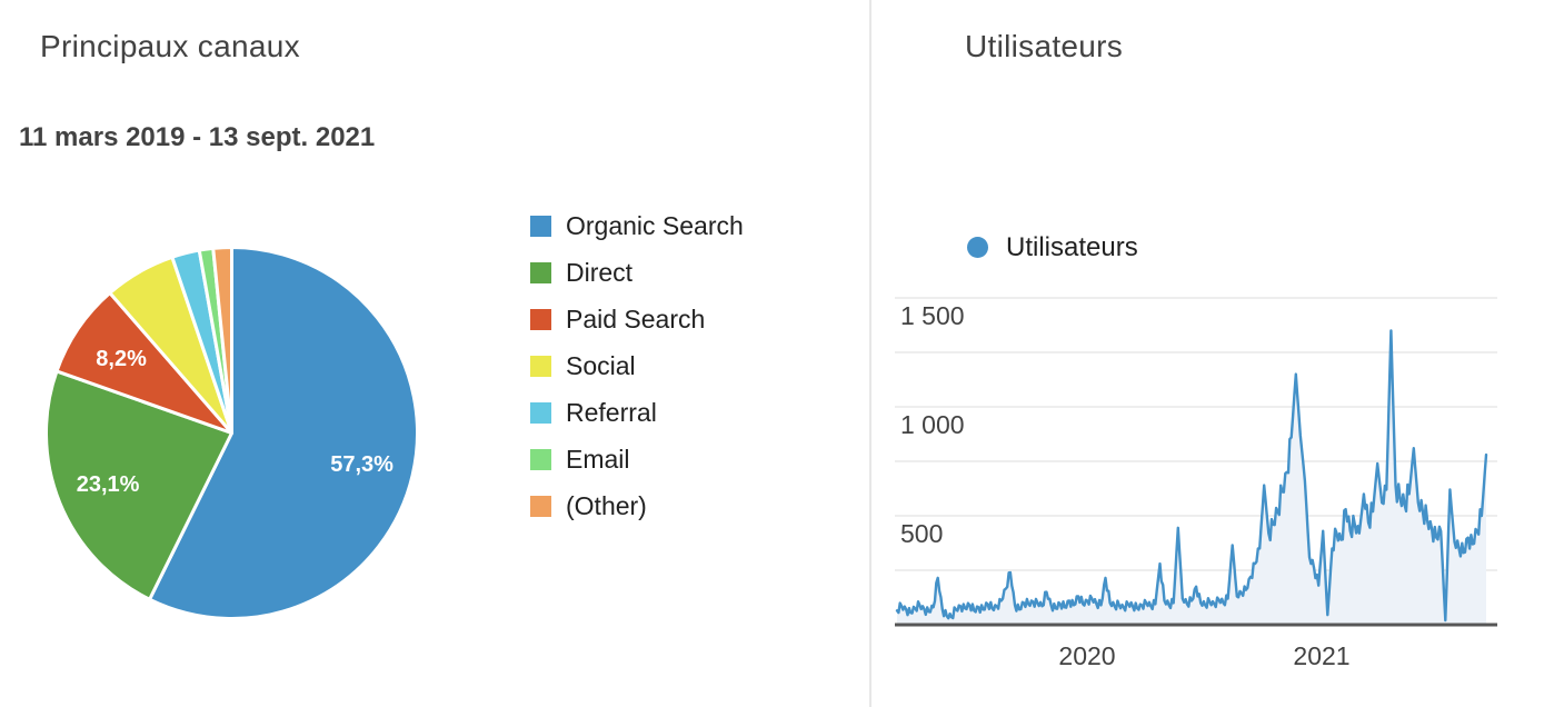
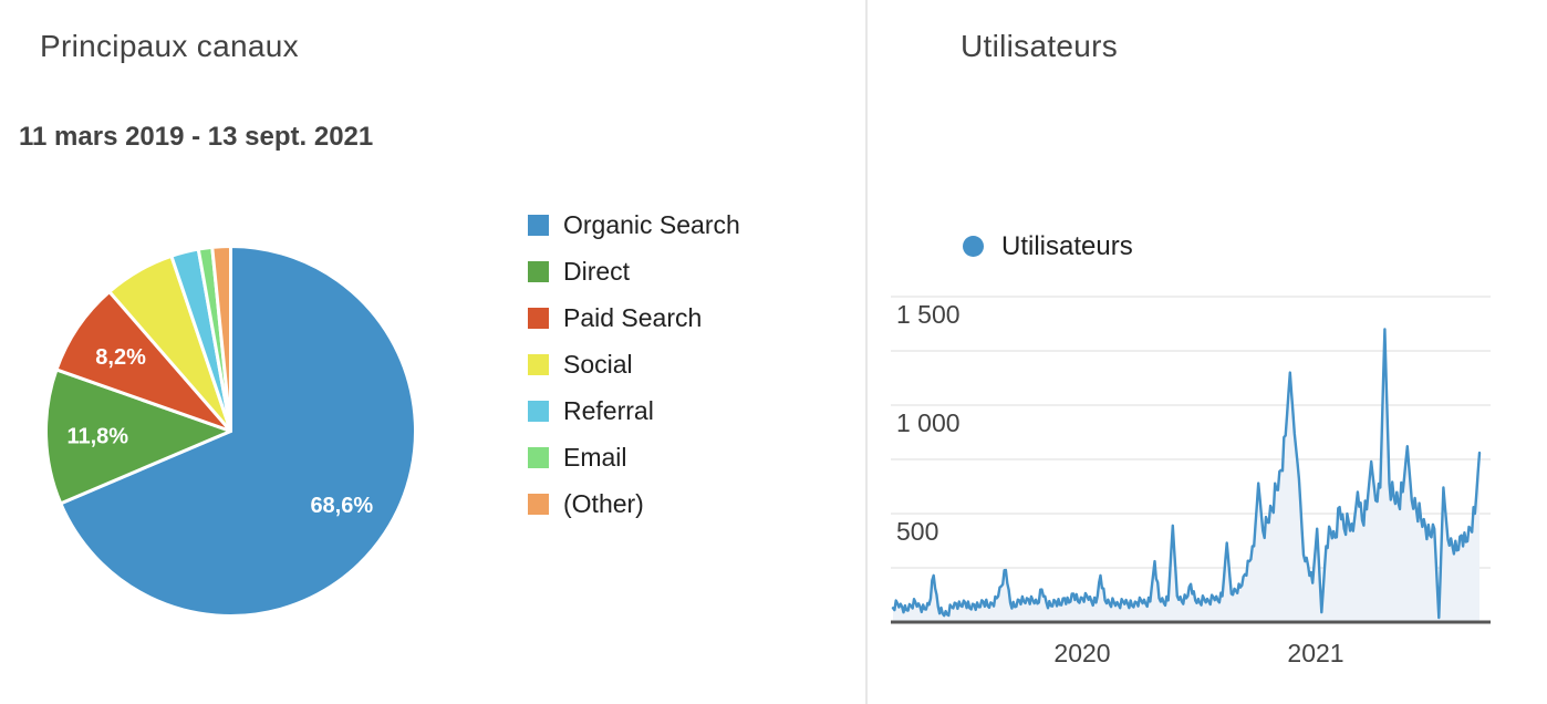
Principaux canaux/Organic Search: 57,3% -> 68,6%
Principaux canaux/Direct: 23,1% -> 11,8%
